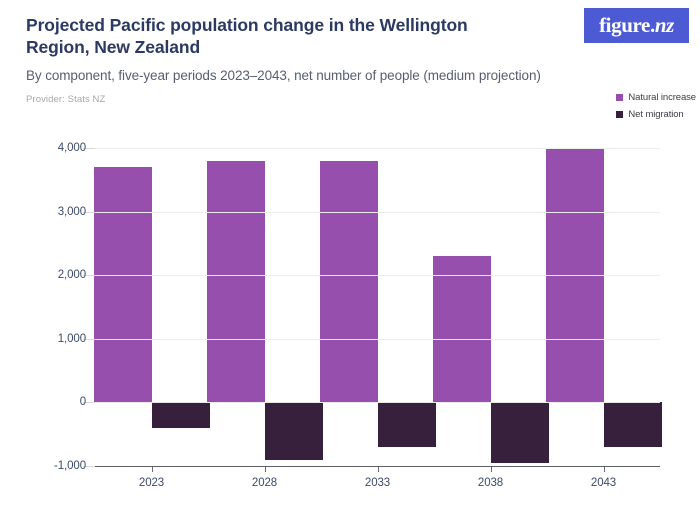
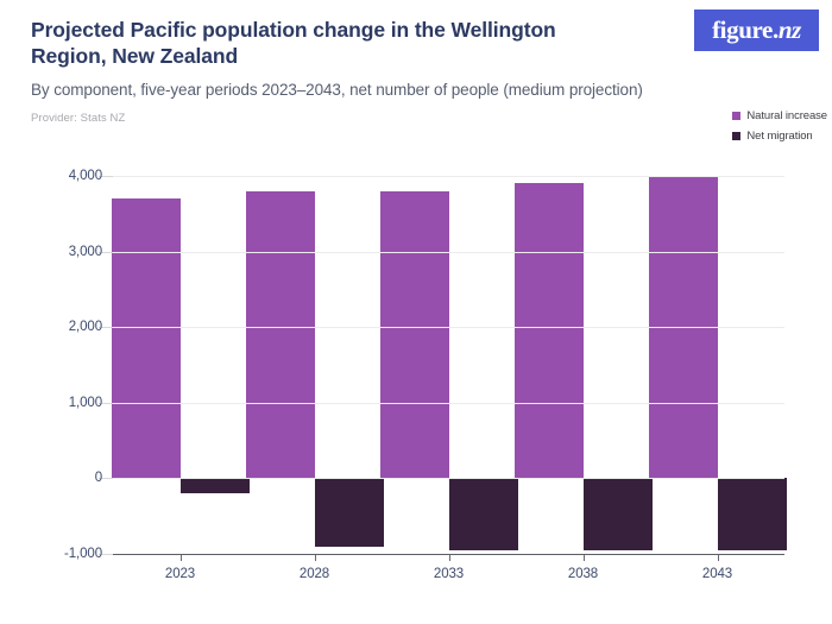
Net migration/2023: -400 -> -200
Net migration/2033: -700 -> -1000
Natural increase/2038: 2300 -> 3900
Net migration/2043: -700 -> -1000
